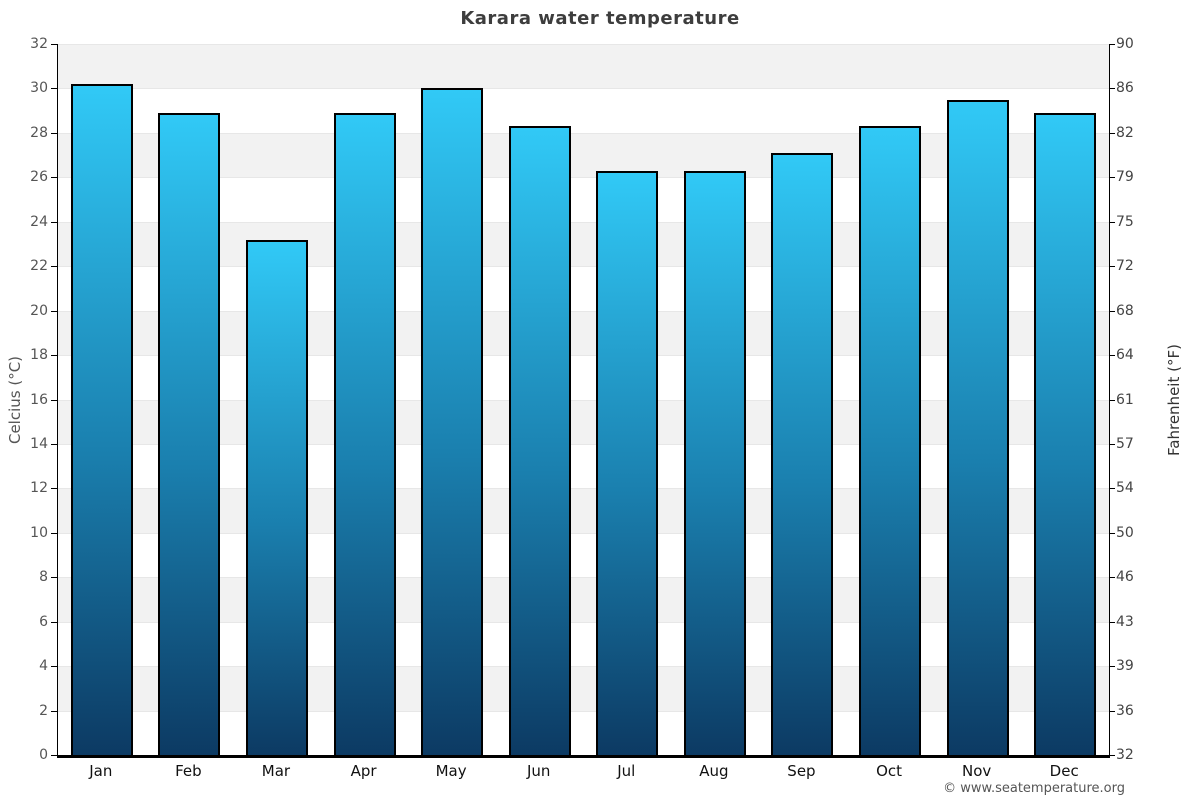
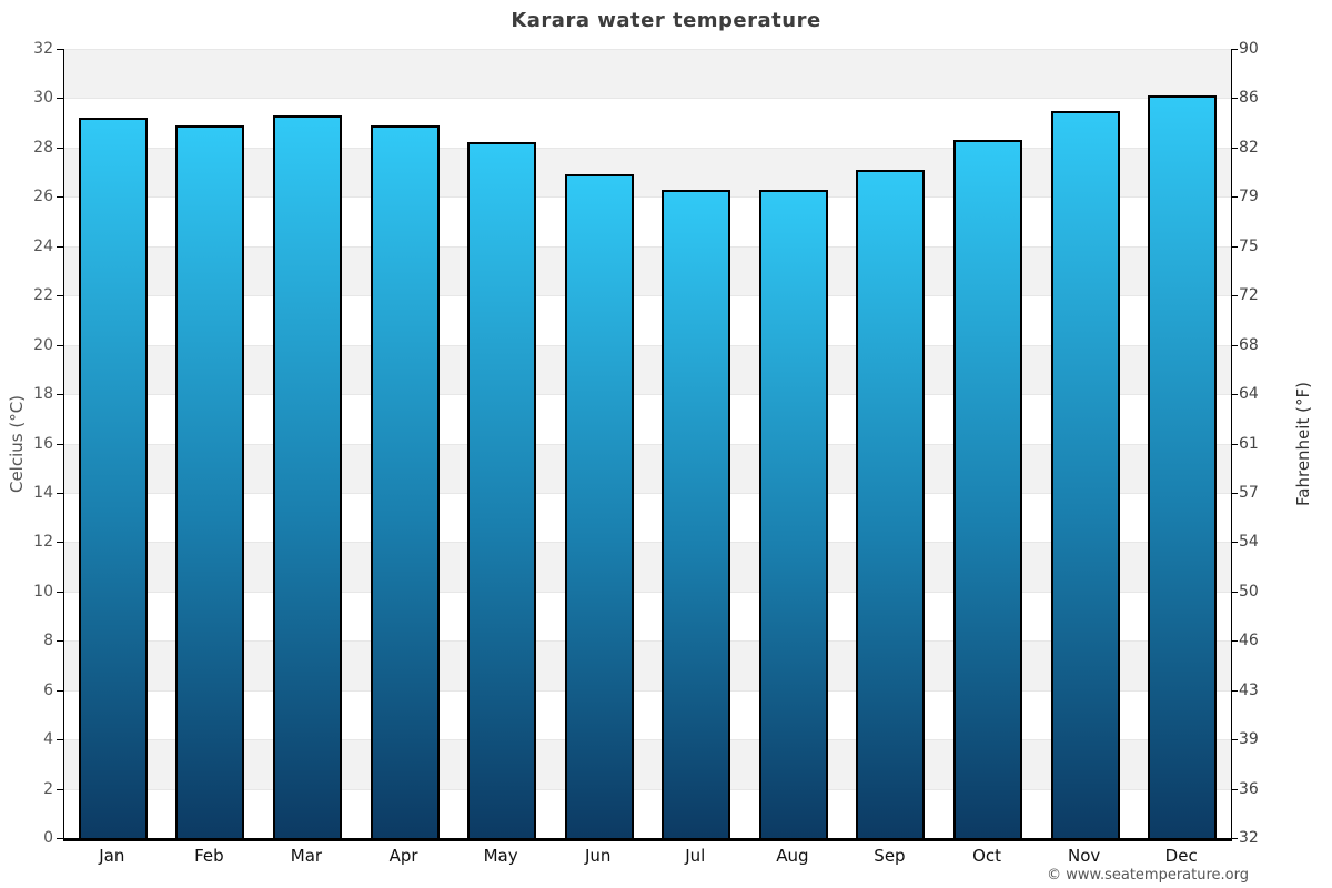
Jan: 30.2 -> 29.2
Mar: 23.2 -> 29.3
May: 30.0 -> 28.2
Jun: 28.3 -> 26.9
Dec: 28.9 -> 30.1
